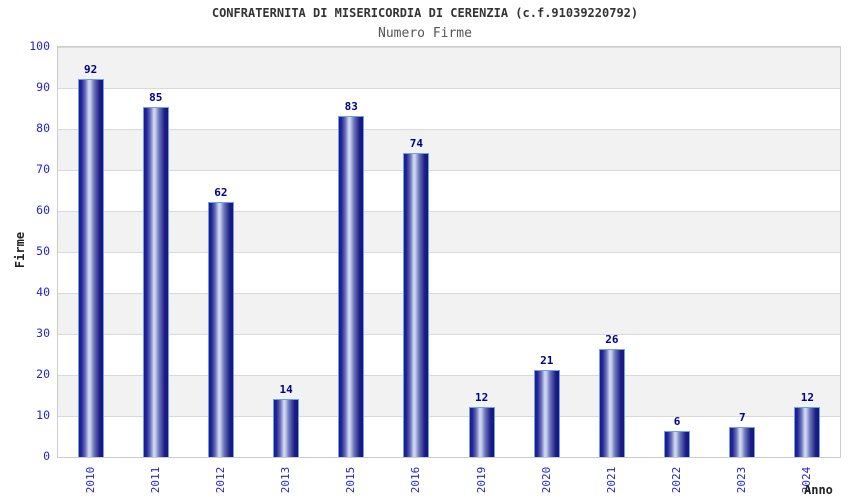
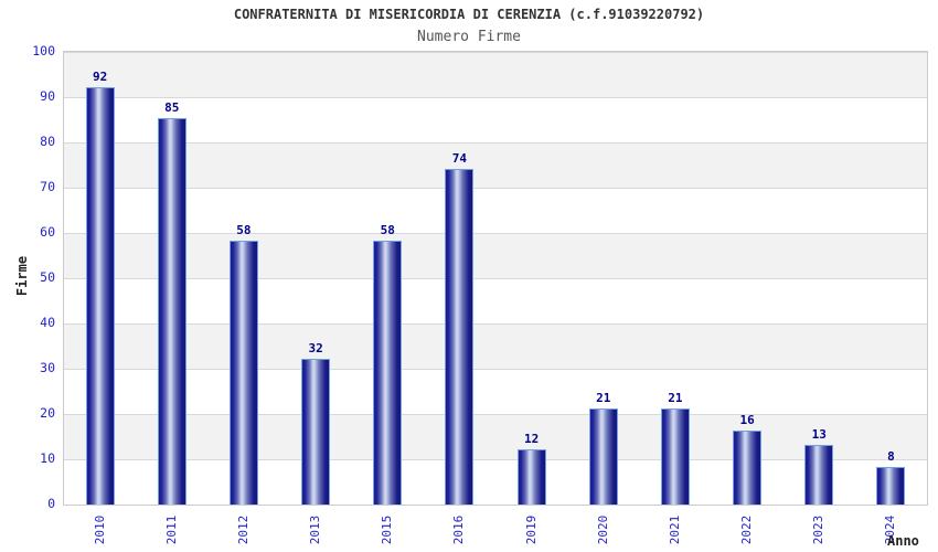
2012: 62 -> 58
2013: 14 -> 32
2015: 83 -> 58
2021: 26 -> 21
2022: 6 -> 16
2023: 7 -> 13
2024: 12 -> 8
